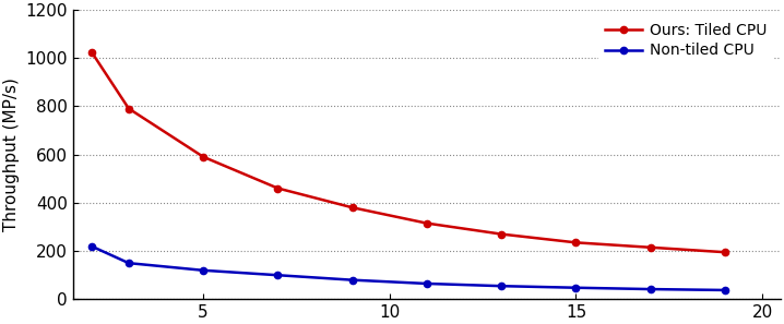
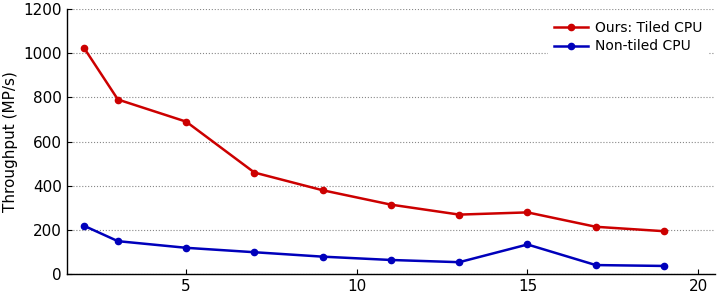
Ours: Tiled CPU/5: 590 -> 690
Ours: Tiled CPU/15: 235 -> 280
Non-tiled CPU/15: 48 -> 135
